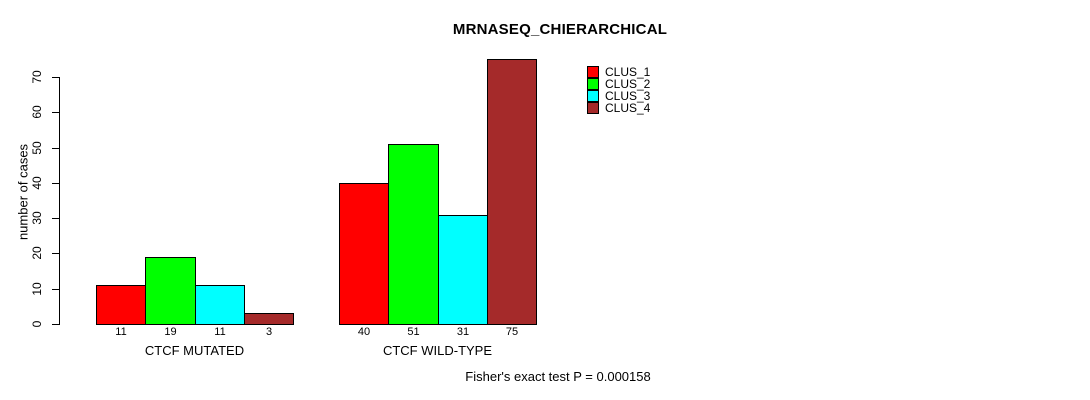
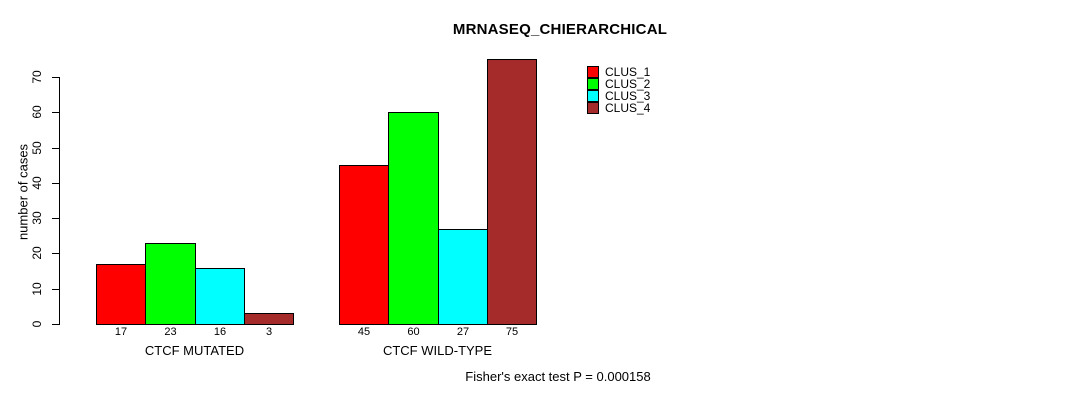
CLUS_1/CTCF MUTATED: 11 -> 17
CLUS_2/CTCF MUTATED: 19 -> 23
CLUS_3/CTCF MUTATED: 11 -> 16
CLUS_1/CTCF WILD-TYPE: 40 -> 45
CLUS_2/CTCF WILD-TYPE: 51 -> 60
CLUS_3/CTCF WILD-TYPE: 31 -> 27
